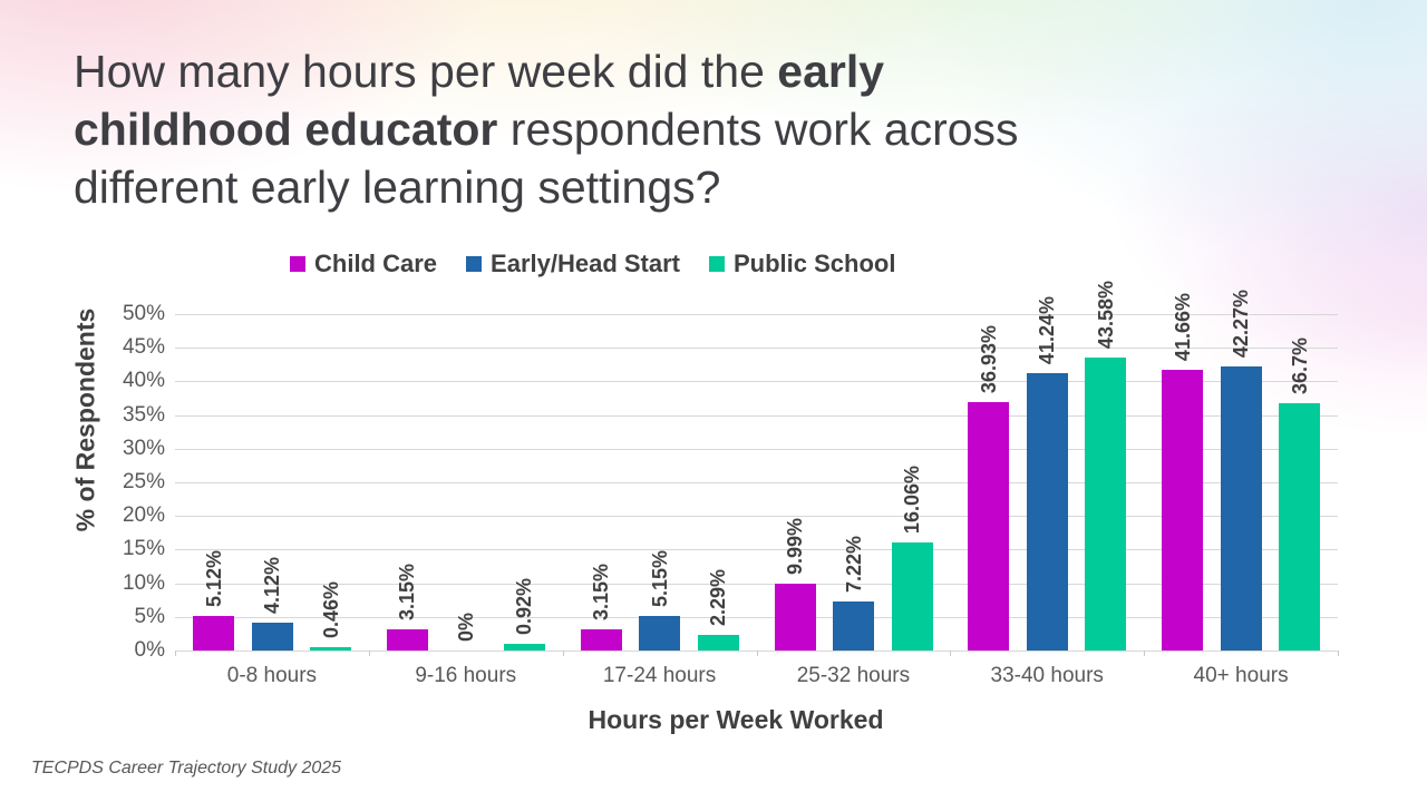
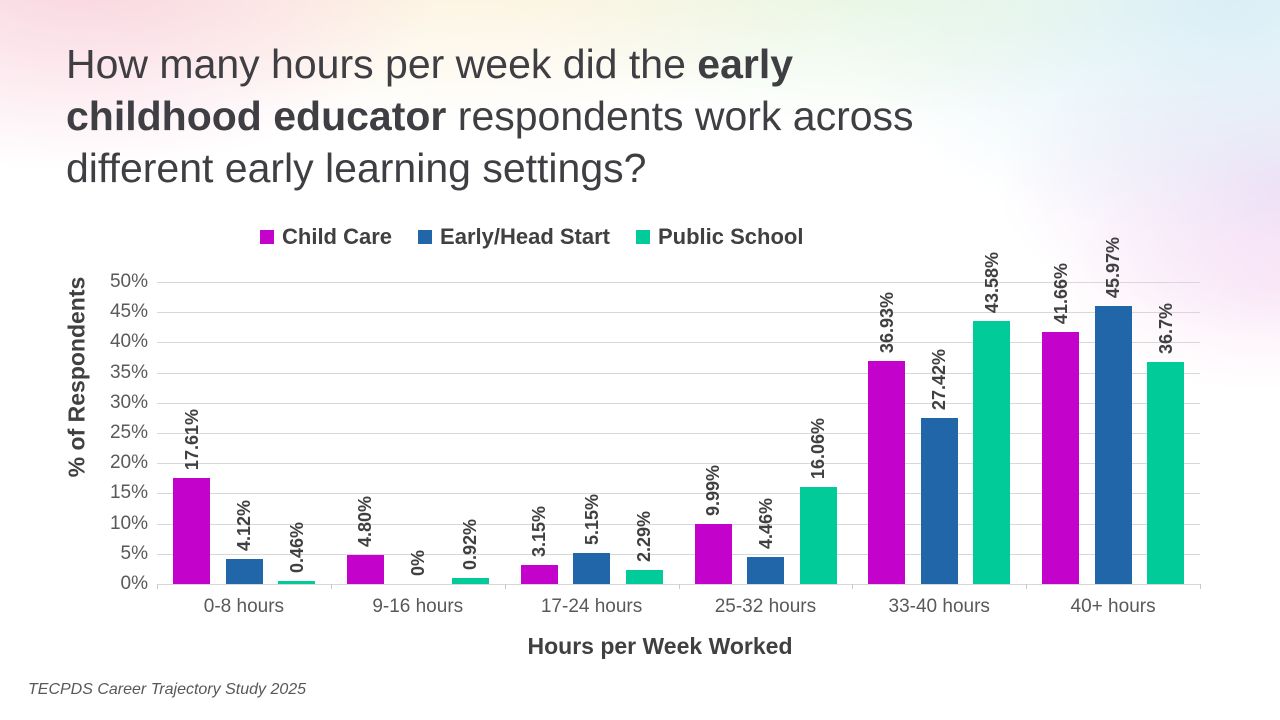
Child Care/0-8 hours: 5.12% -> 17.61%
Child Care/9-16 hours: 3.15% -> 4.80%
Early/Head Start/25-32 hours: 7.22% -> 4.46%
Early/Head Start/33-40 hours: 41.24% -> 27.42%
Early/Head Start/40+ hours: 42.27% -> 45.97%
